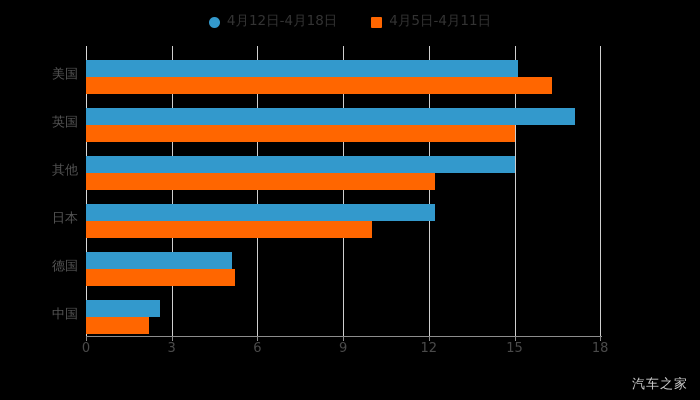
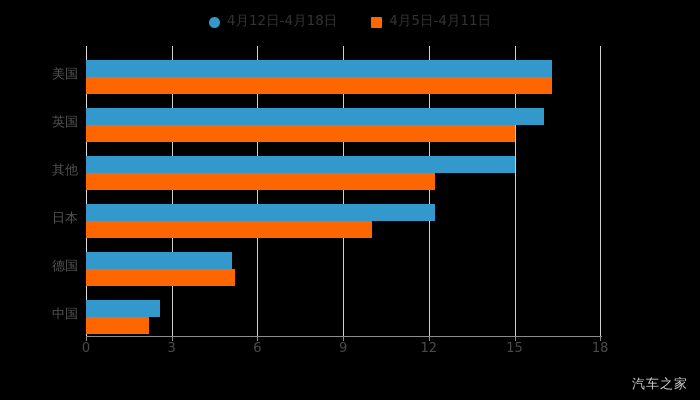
4月12日-4月18日/美国: 15.1 -> 16.3
4月12日-4月18日/英国: 17.1 -> 16.0
